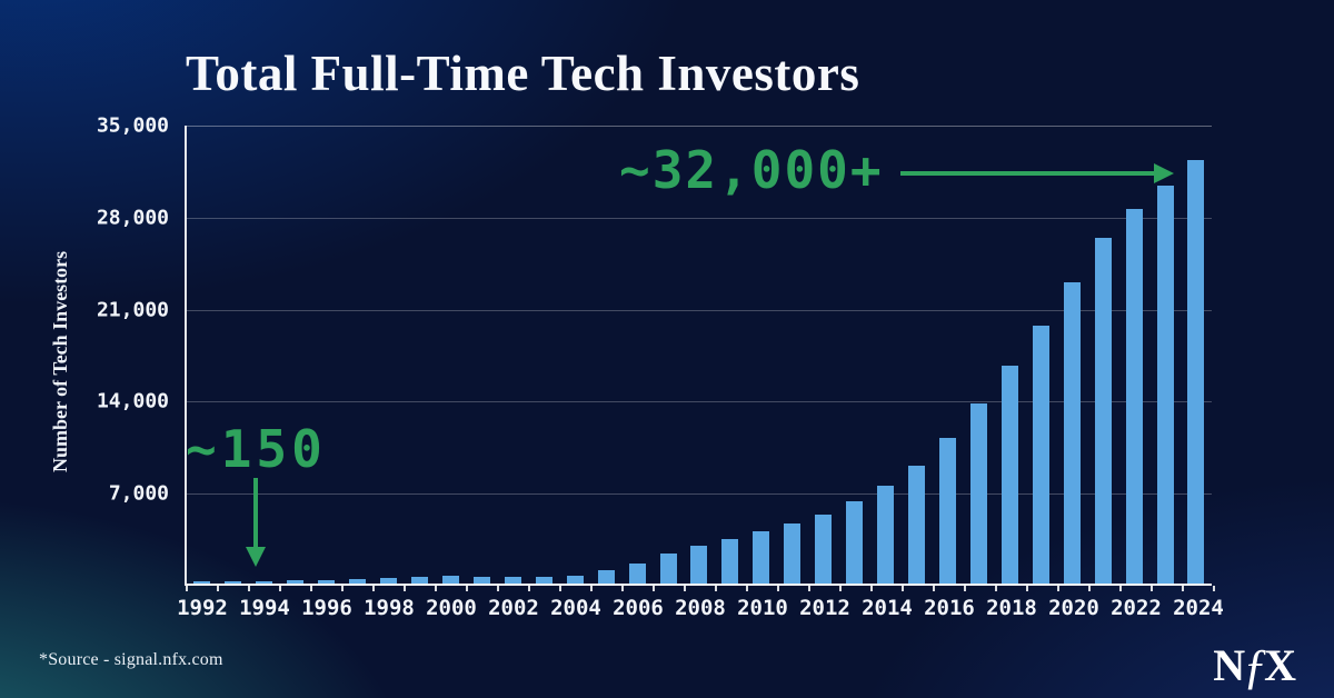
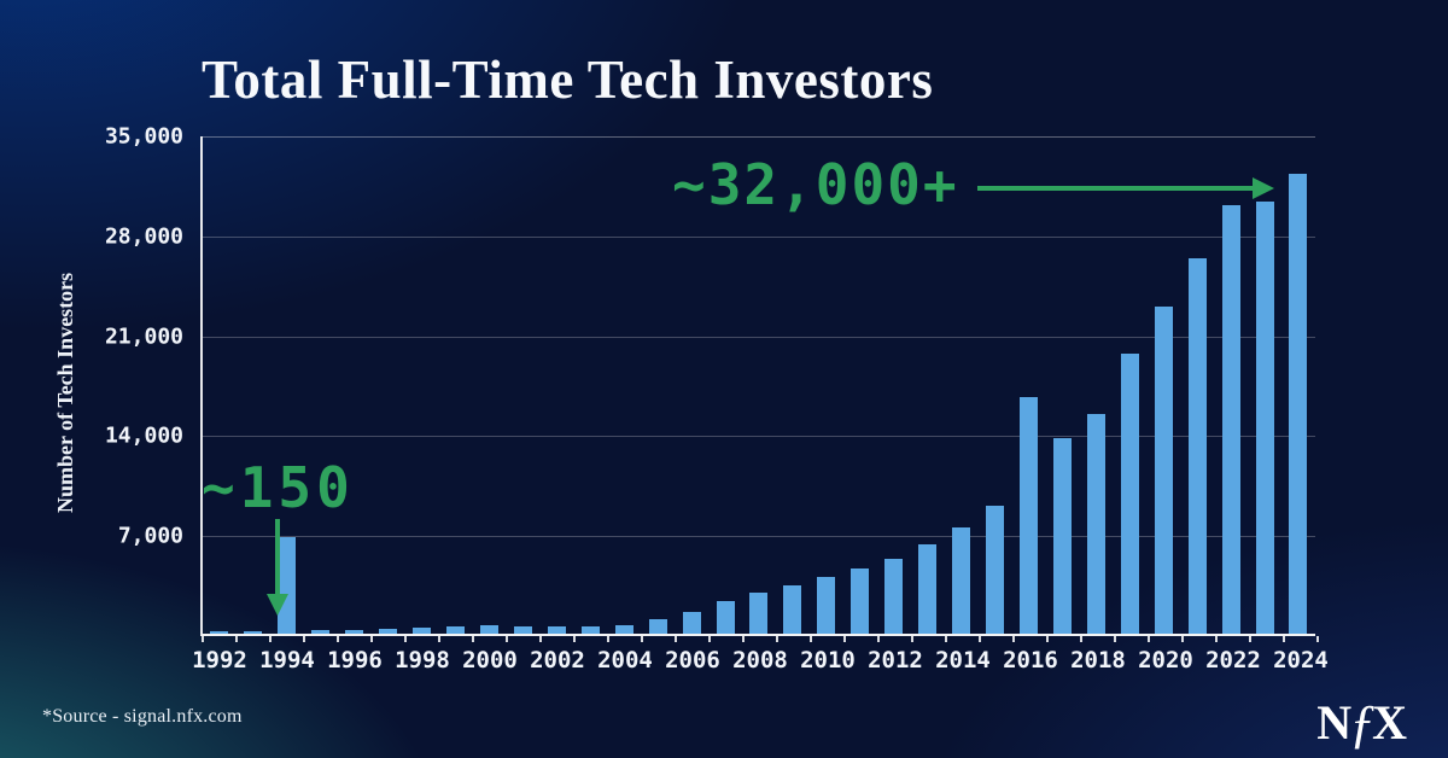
1994: 200 -> 6800
2016: 11100 -> 16600
2018: 16600 -> 15400
2022: 28500 -> 30000
